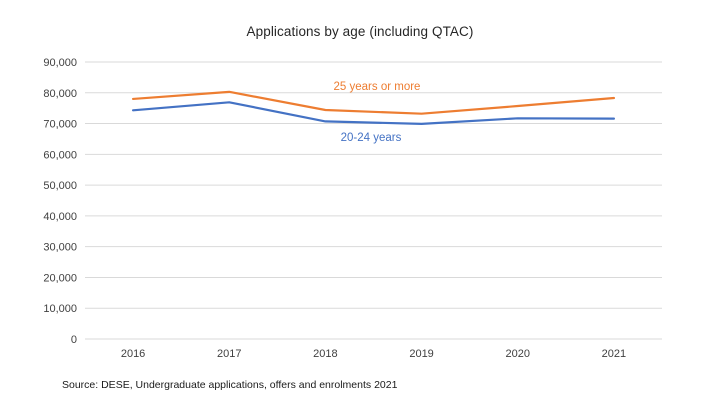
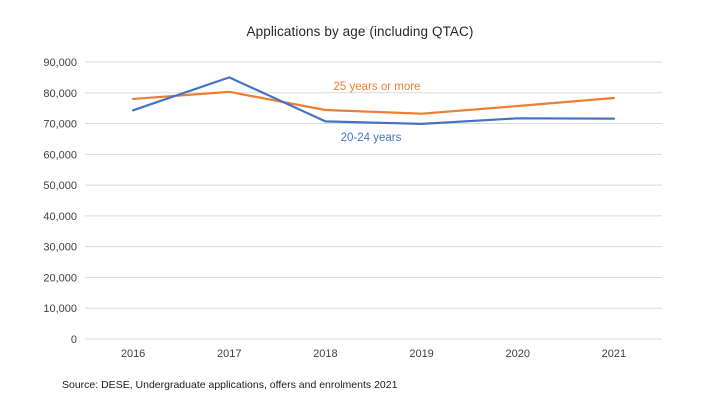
20-24 years/2017: 77000 -> 85000
